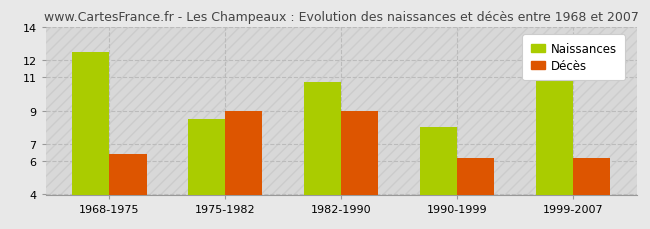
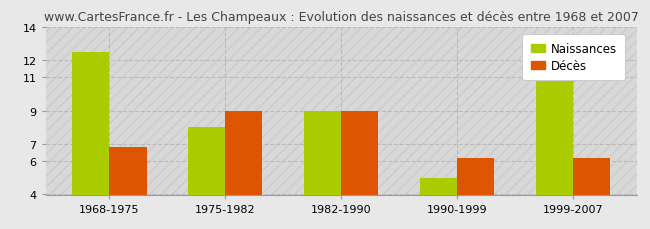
Décès/1968-1975: 6.4 -> 6.8
Naissances/1975-1982: 8.5 -> 8.0
Naissances/1982-1990: 10.7 -> 9.0
Naissances/1990-1999: 8.0 -> 5.0
